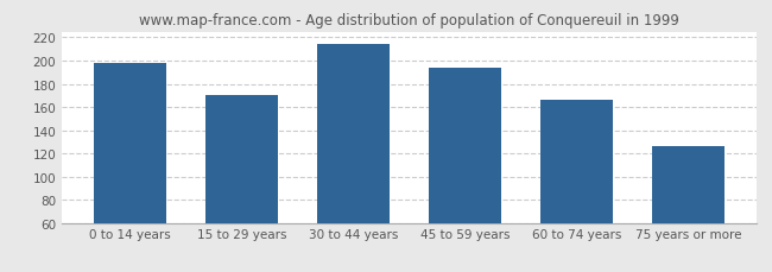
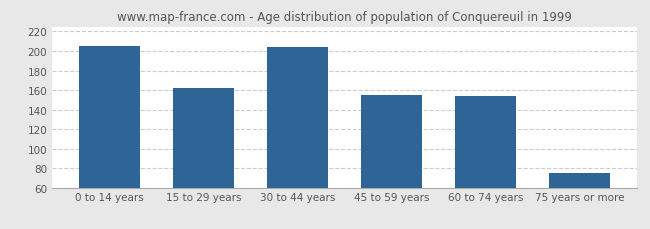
0 to 14 years: 198 -> 205
15 to 29 years: 170 -> 162
30 to 44 years: 214 -> 204
45 to 59 years: 194 -> 155
60 to 74 years: 166 -> 154
75 years or more: 126 -> 75
